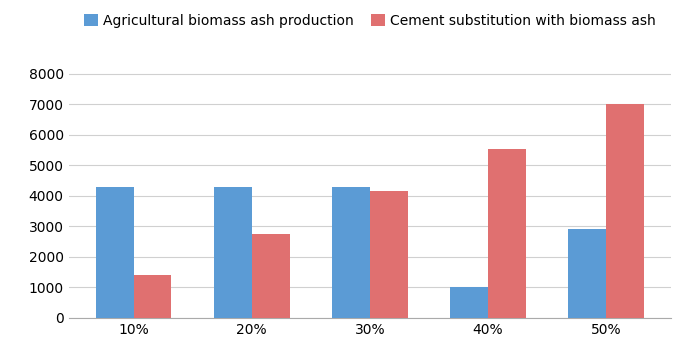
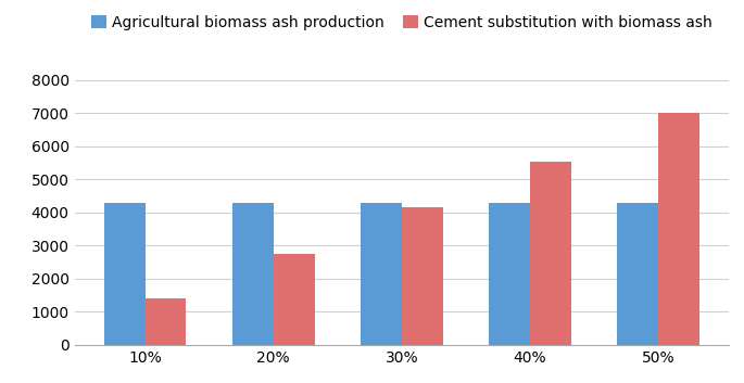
Agricultural biomass ash production/40%: 1000 -> 4300
Agricultural biomass ash production/50%: 2900 -> 4300
